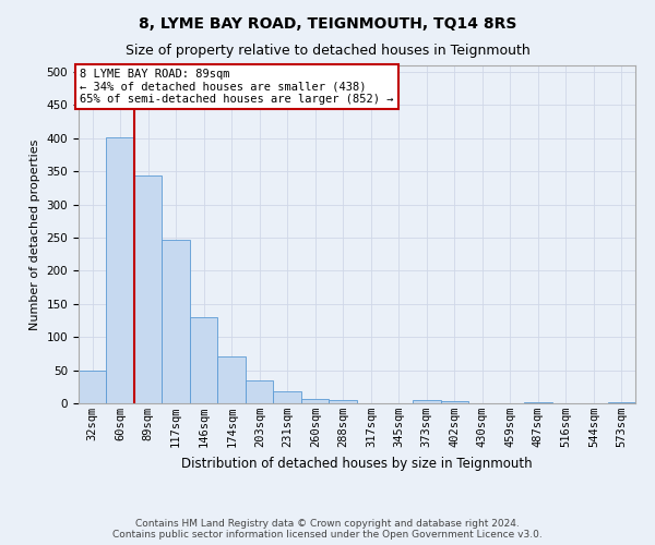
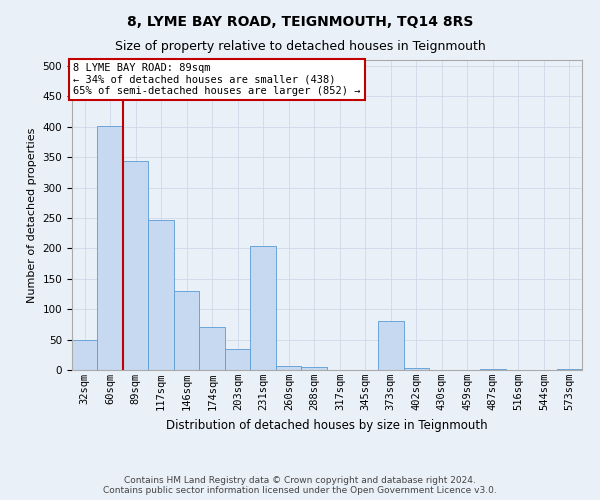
231sqm: 18 -> 204
373sqm: 5 -> 80
